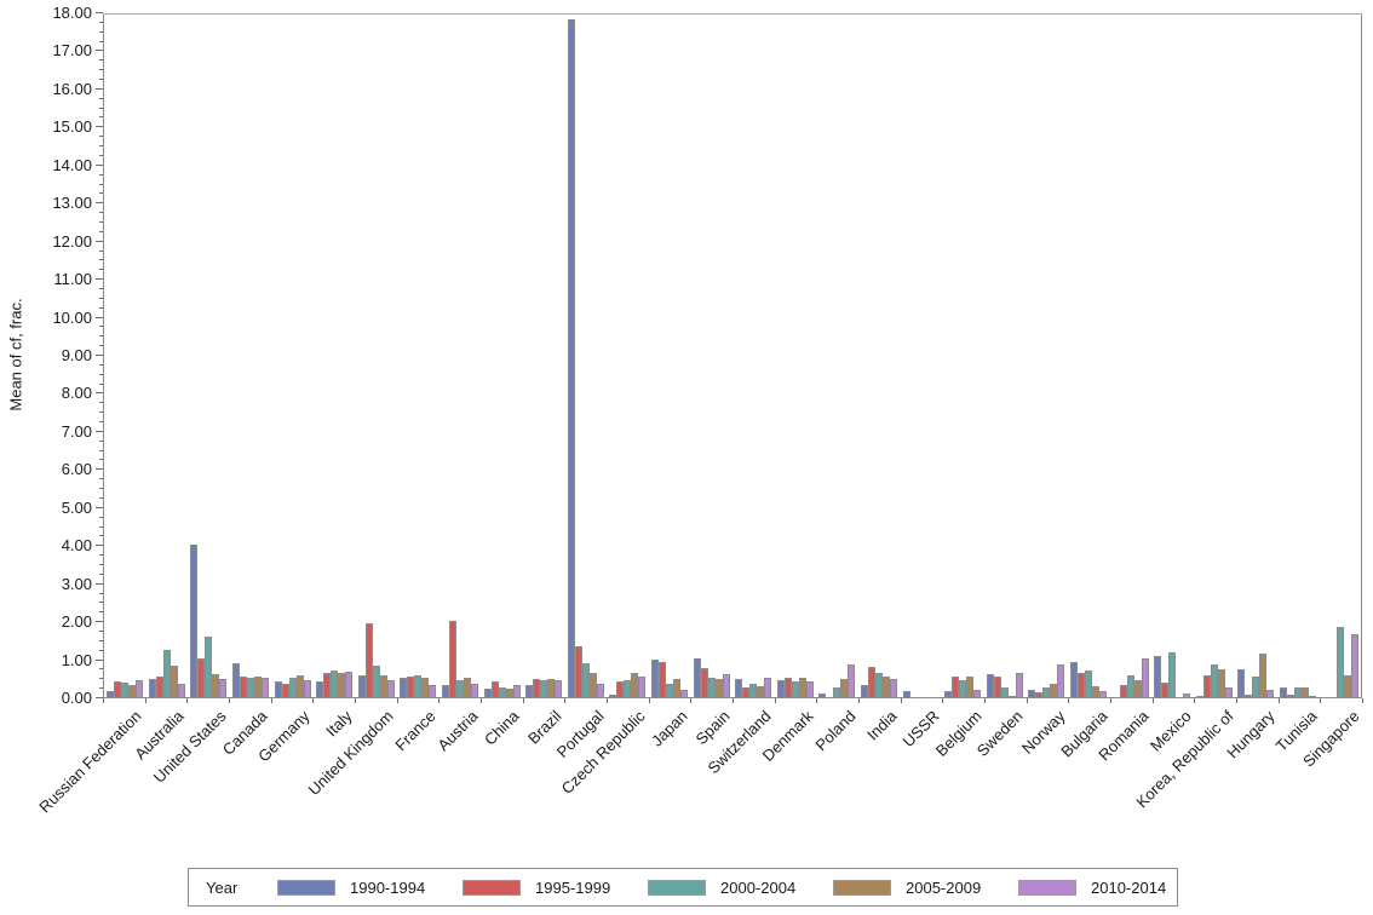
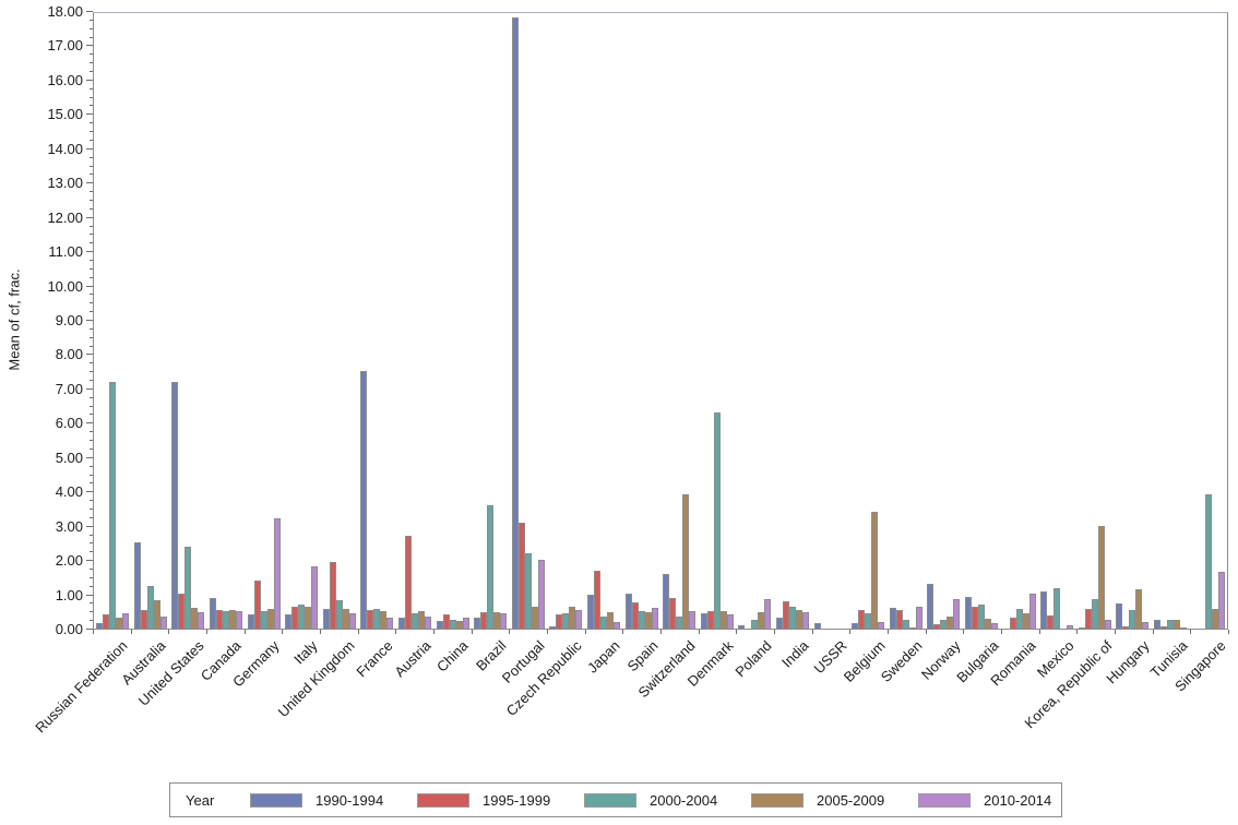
2000-2004/Russian Federation: 0.4 -> 7.2
1990-1994/Australia: 0.5 -> 2.5
1990-1994/United States: 4.0 -> 7.2
2000-2004/United States: 1.6 -> 2.4
1995-1999/Germany: 0.3 -> 1.4
2010-2014/Germany: 0.5 -> 3.2
2010-2014/Italy: 0.7 -> 1.8
1990-1994/France: 0.5 -> 7.5
1995-1999/Austria: 2.0 -> 2.7
2000-2004/Brazil: 0.4 -> 3.6
1995-1999/Portugal: 1.3 -> 3.1
2000-2004/Portugal: 0.9 -> 2.2
2010-2014/Portugal: 0.3 -> 2.0
1995-1999/Japan: 0.9 -> 1.7
1990-1994/Switzerland: 0.5 -> 1.6
1995-1999/Switzerland: 0.3 -> 0.9
2005-2009/Switzerland: 0.3 -> 3.9
2000-2004/Denmark: 0.4 -> 6.3
2005-2009/Belgium: 0.5 -> 3.4
1990-1994/Norway: 0.2 -> 1.3
2005-2009/Korea, Republic of: 0.7 -> 3.0
2000-2004/Singapore: 1.8 -> 3.9
